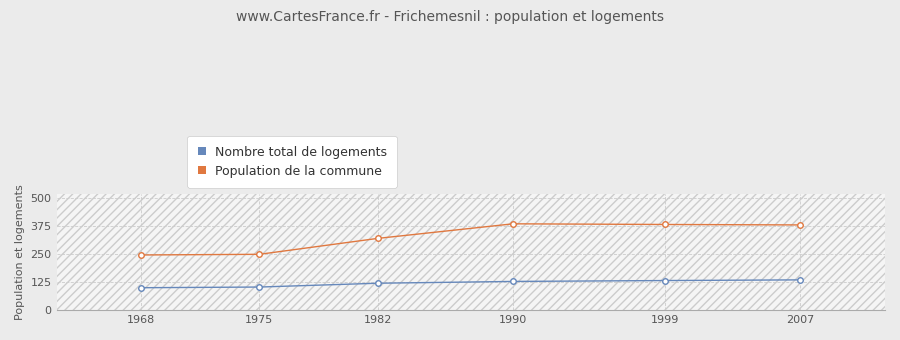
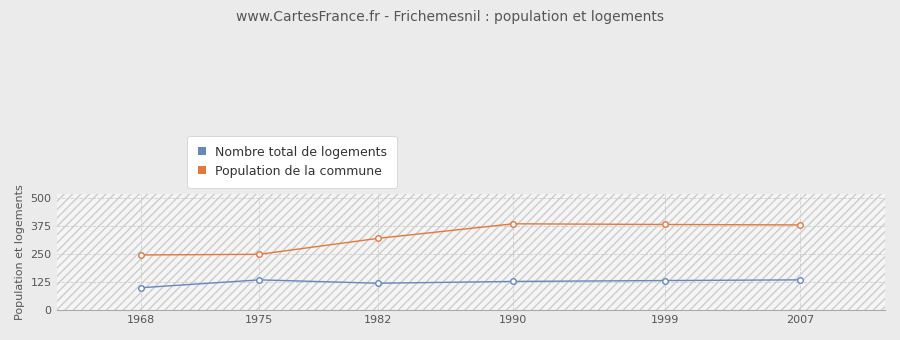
Nombre total de logements/1975: 103 -> 135
